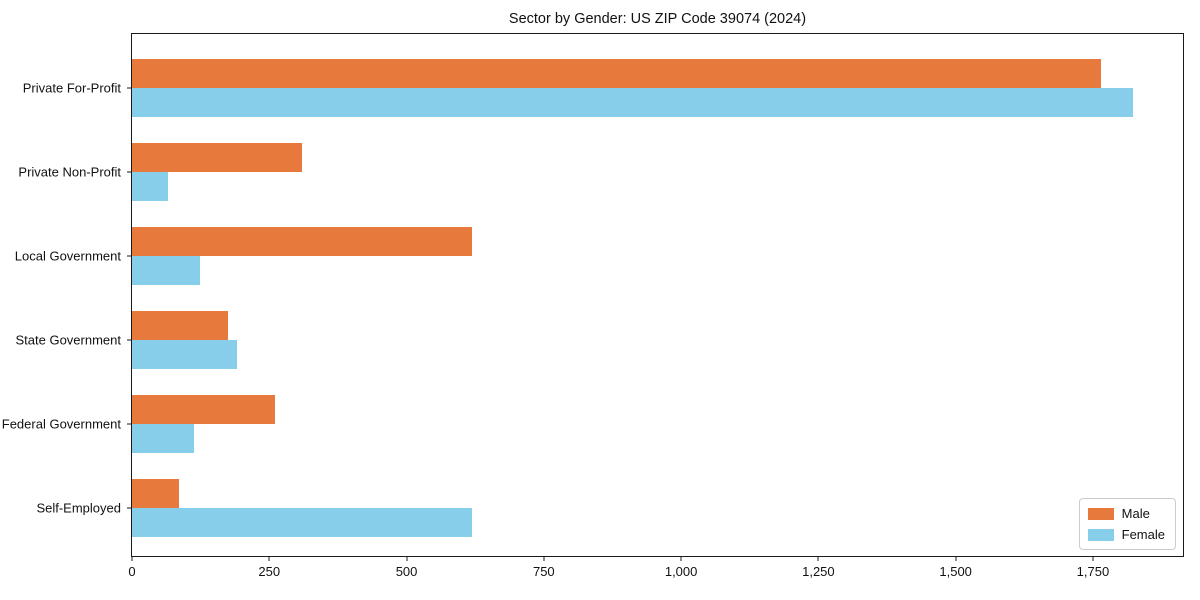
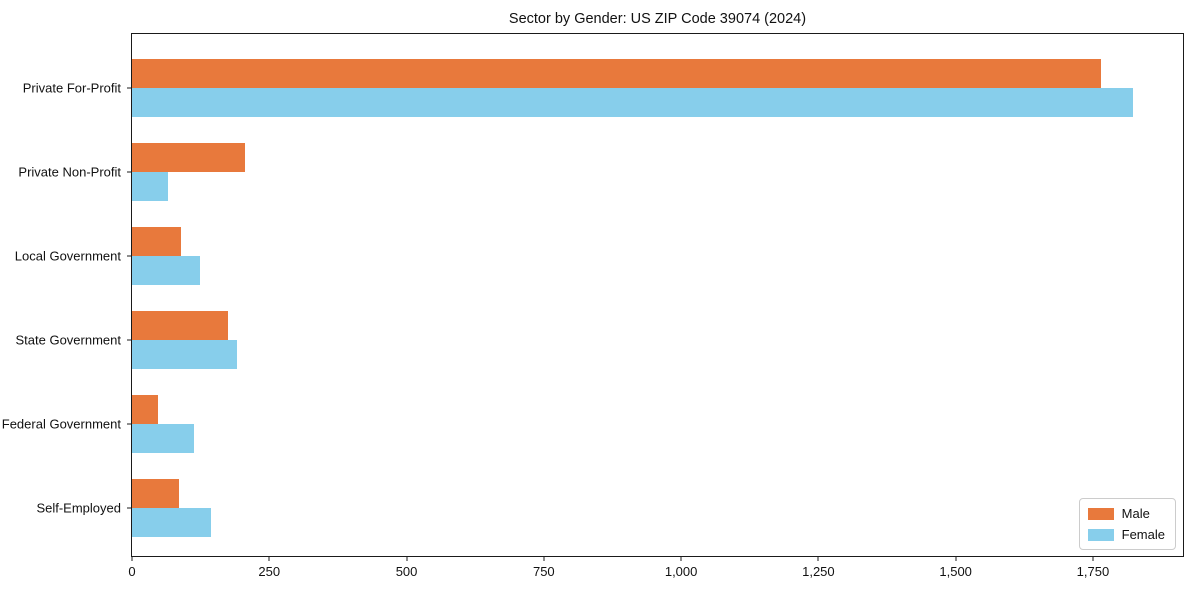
Male/Private Non-Profit: 310 -> 200
Male/Local Government: 620 -> 90
Male/Federal Government: 260 -> 50
Female/Self-Employed: 620 -> 140
